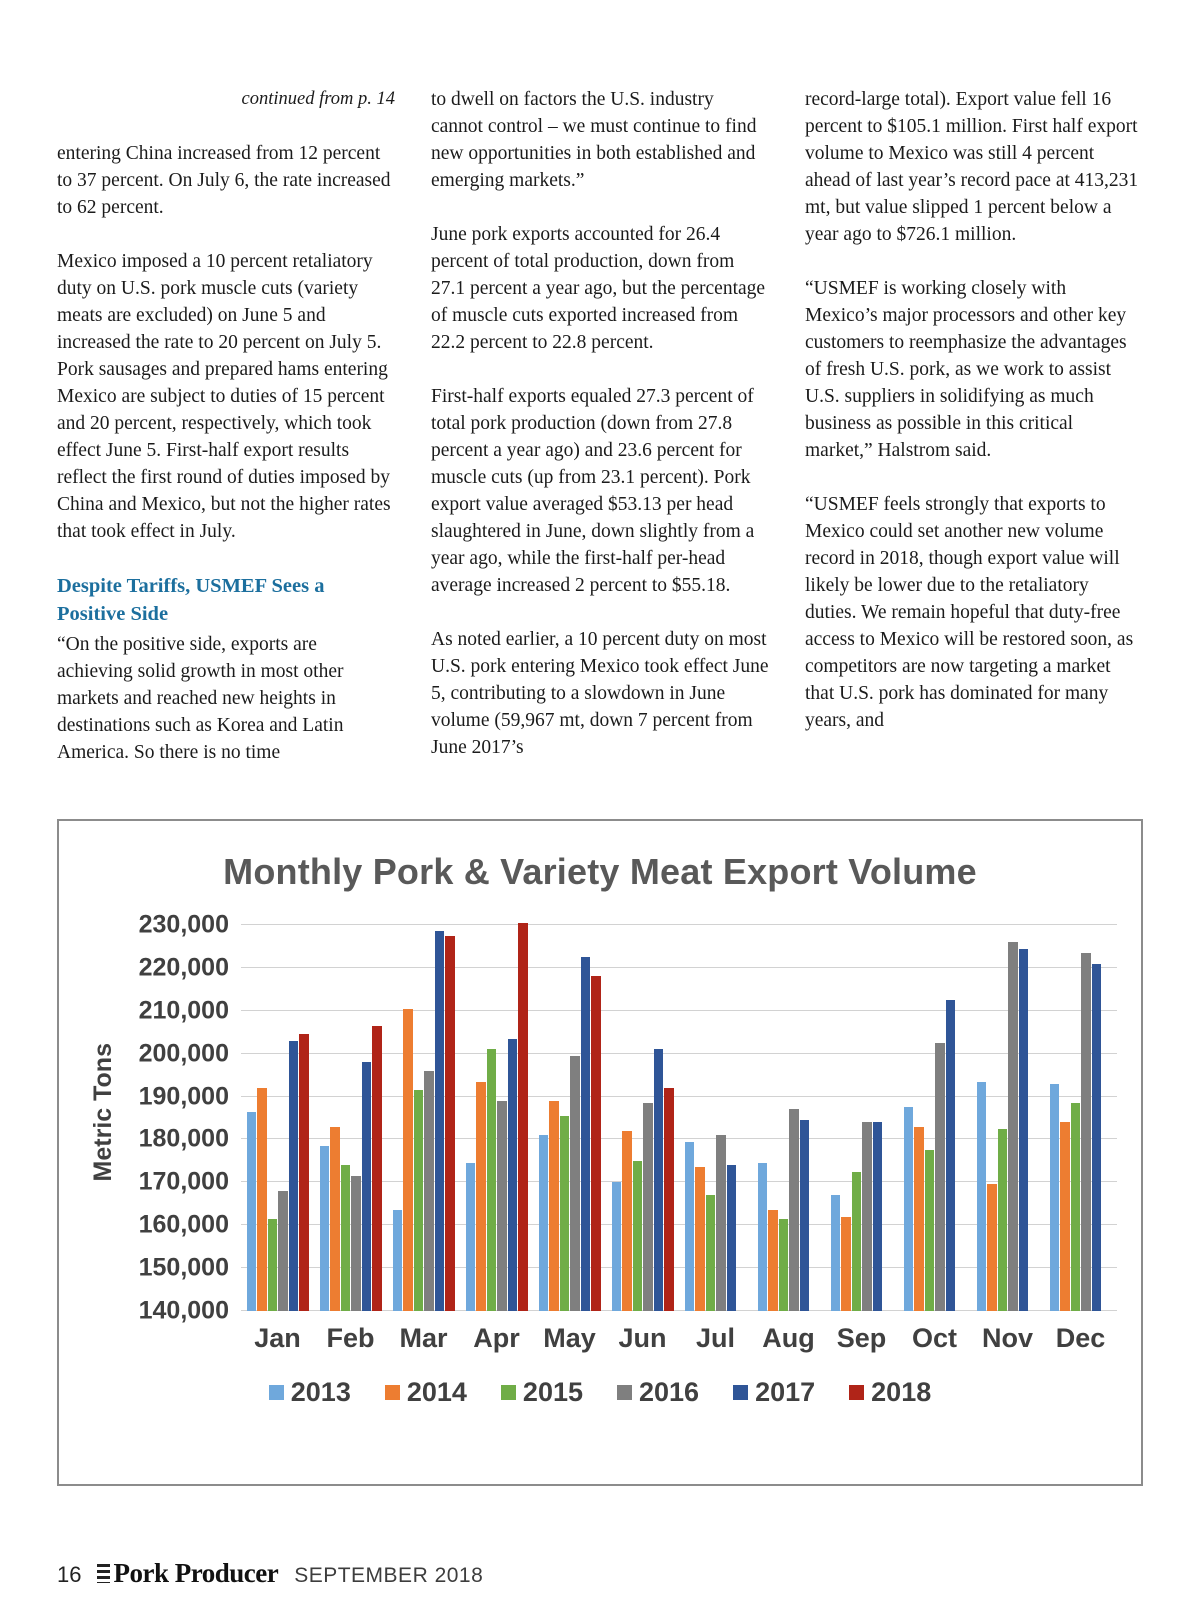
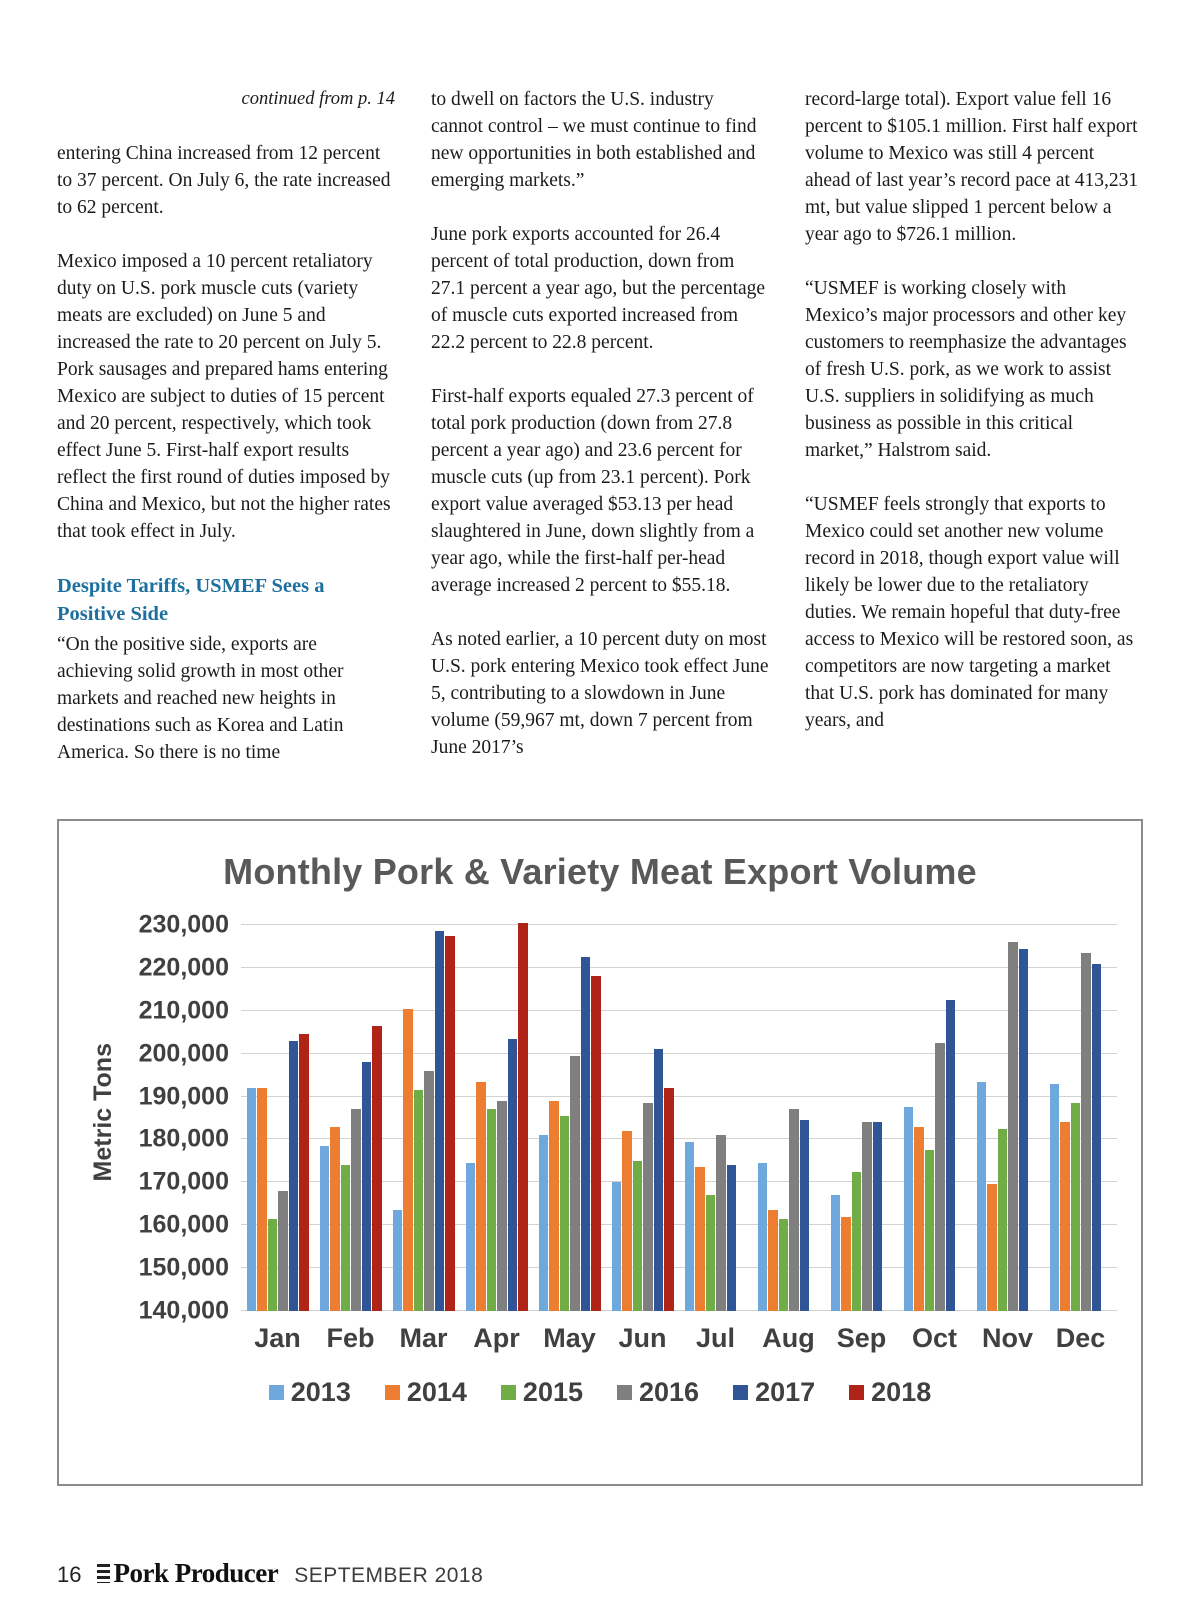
2013/Jan: 186000 -> 192000
2016/Feb: 172000 -> 187000
2015/Apr: 201000 -> 187000
